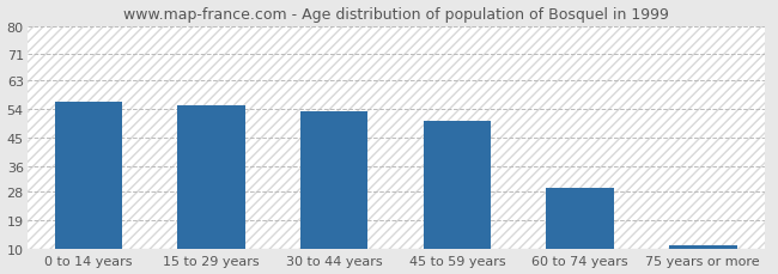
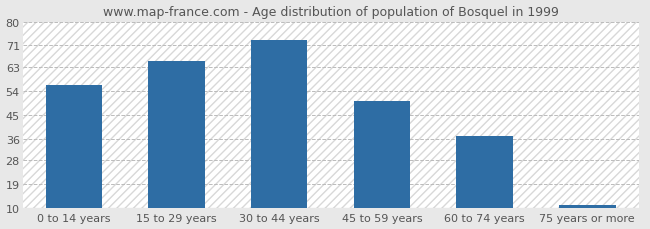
15 to 29 years: 55 -> 65
30 to 44 years: 53 -> 73
60 to 74 years: 29 -> 37
